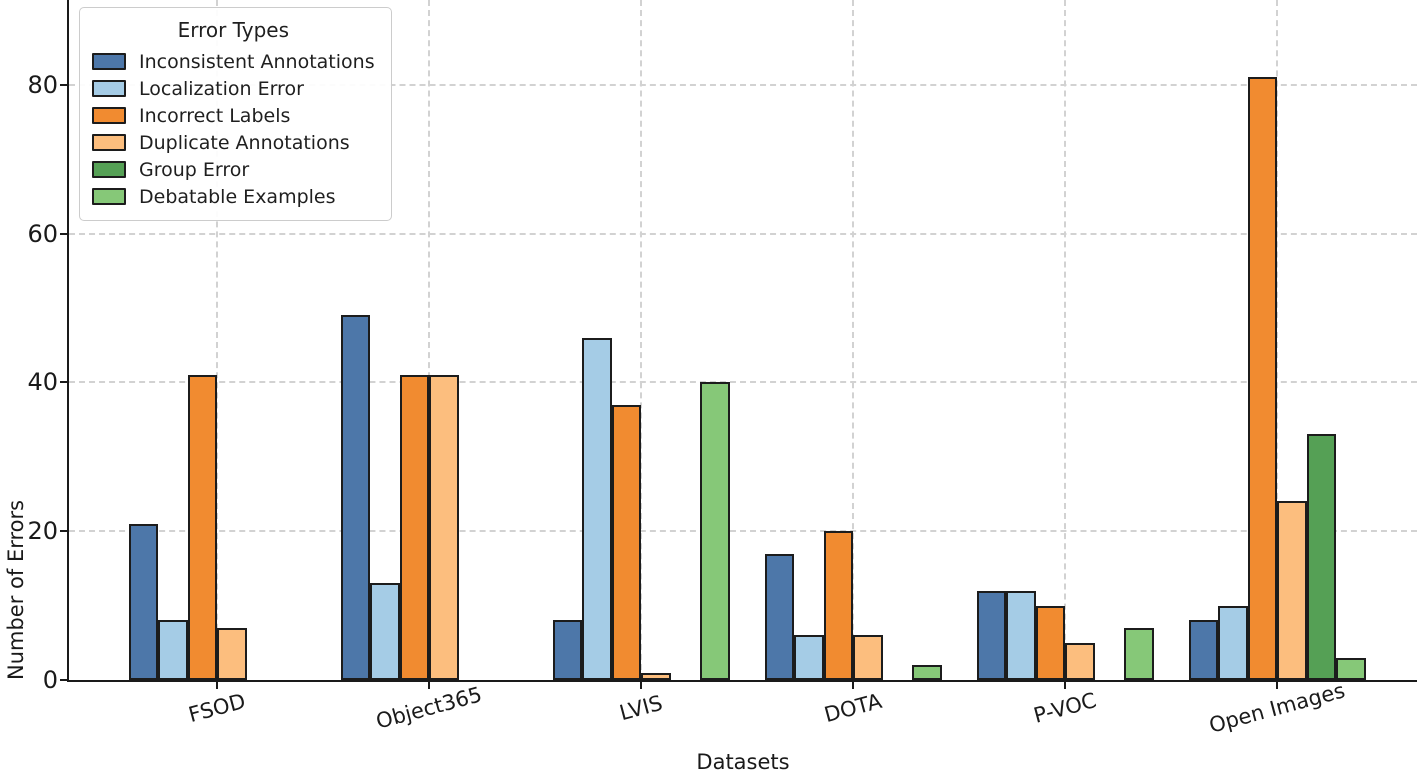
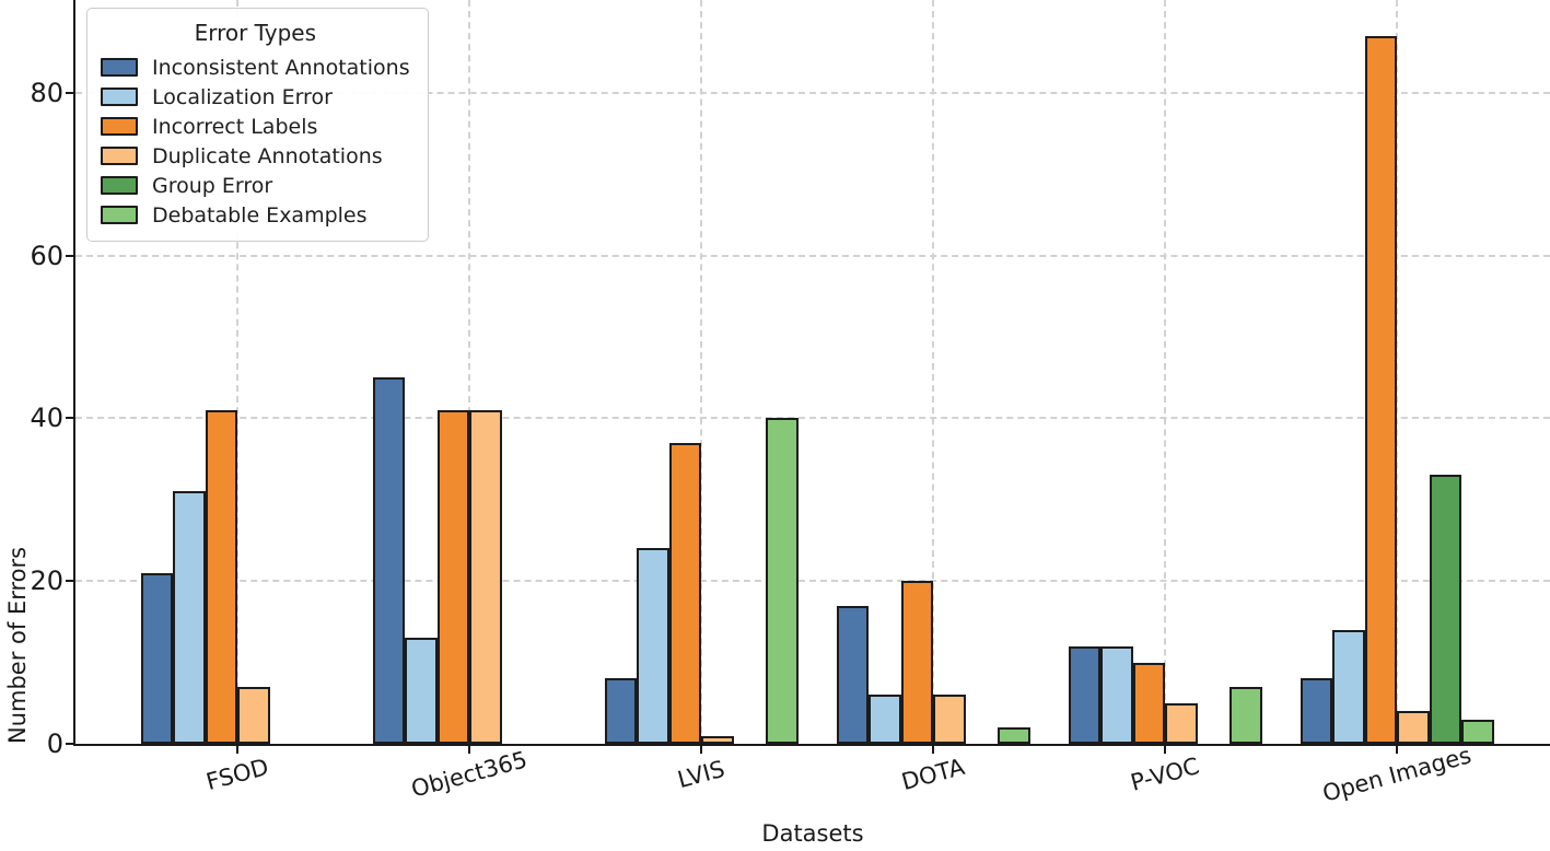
Localization Error/FSOD: 8 -> 31
Inconsistent Annotations/Object365: 49 -> 45
Localization Error/LVIS: 46 -> 24
Localization Error/Open Images: 10 -> 14
Incorrect Labels/Open Images: 81 -> 87
Duplicate Annotations/Open Images: 24 -> 4
